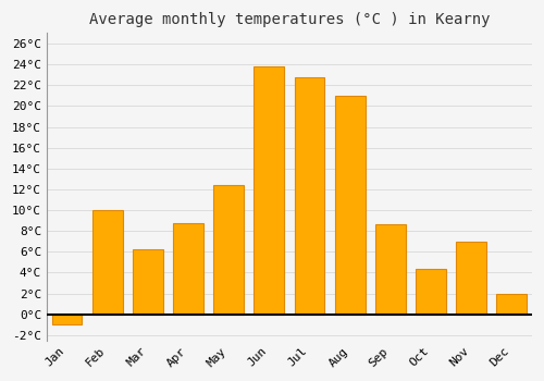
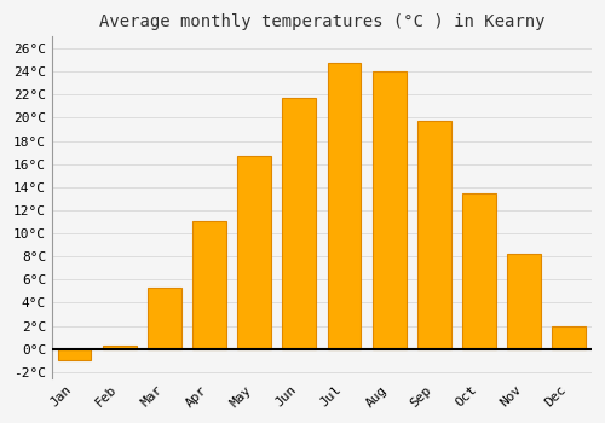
Feb: 10.0°C -> 0.3°C
Mar: 6.2°C -> 5.3°C
Apr: 8.8°C -> 11.0°C
May: 12.4°C -> 16.7°C
Jun: 23.8°C -> 21.7°C
Jul: 22.8°C -> 24.7°C
Aug: 21.0°C -> 24.0°C
Sep: 8.6°C -> 19.7°C
Oct: 4.4°C -> 13.5°C
Nov: 7.0°C -> 8.2°C
